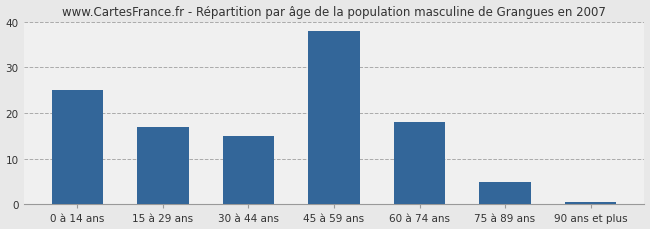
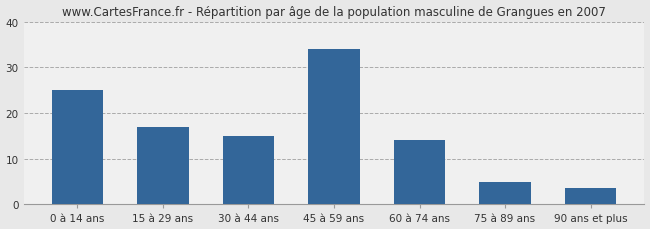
45 à 59 ans: 38.0 -> 34.0
60 à 74 ans: 18.0 -> 14.0
90 ans et plus: 0.5 -> 3.5
